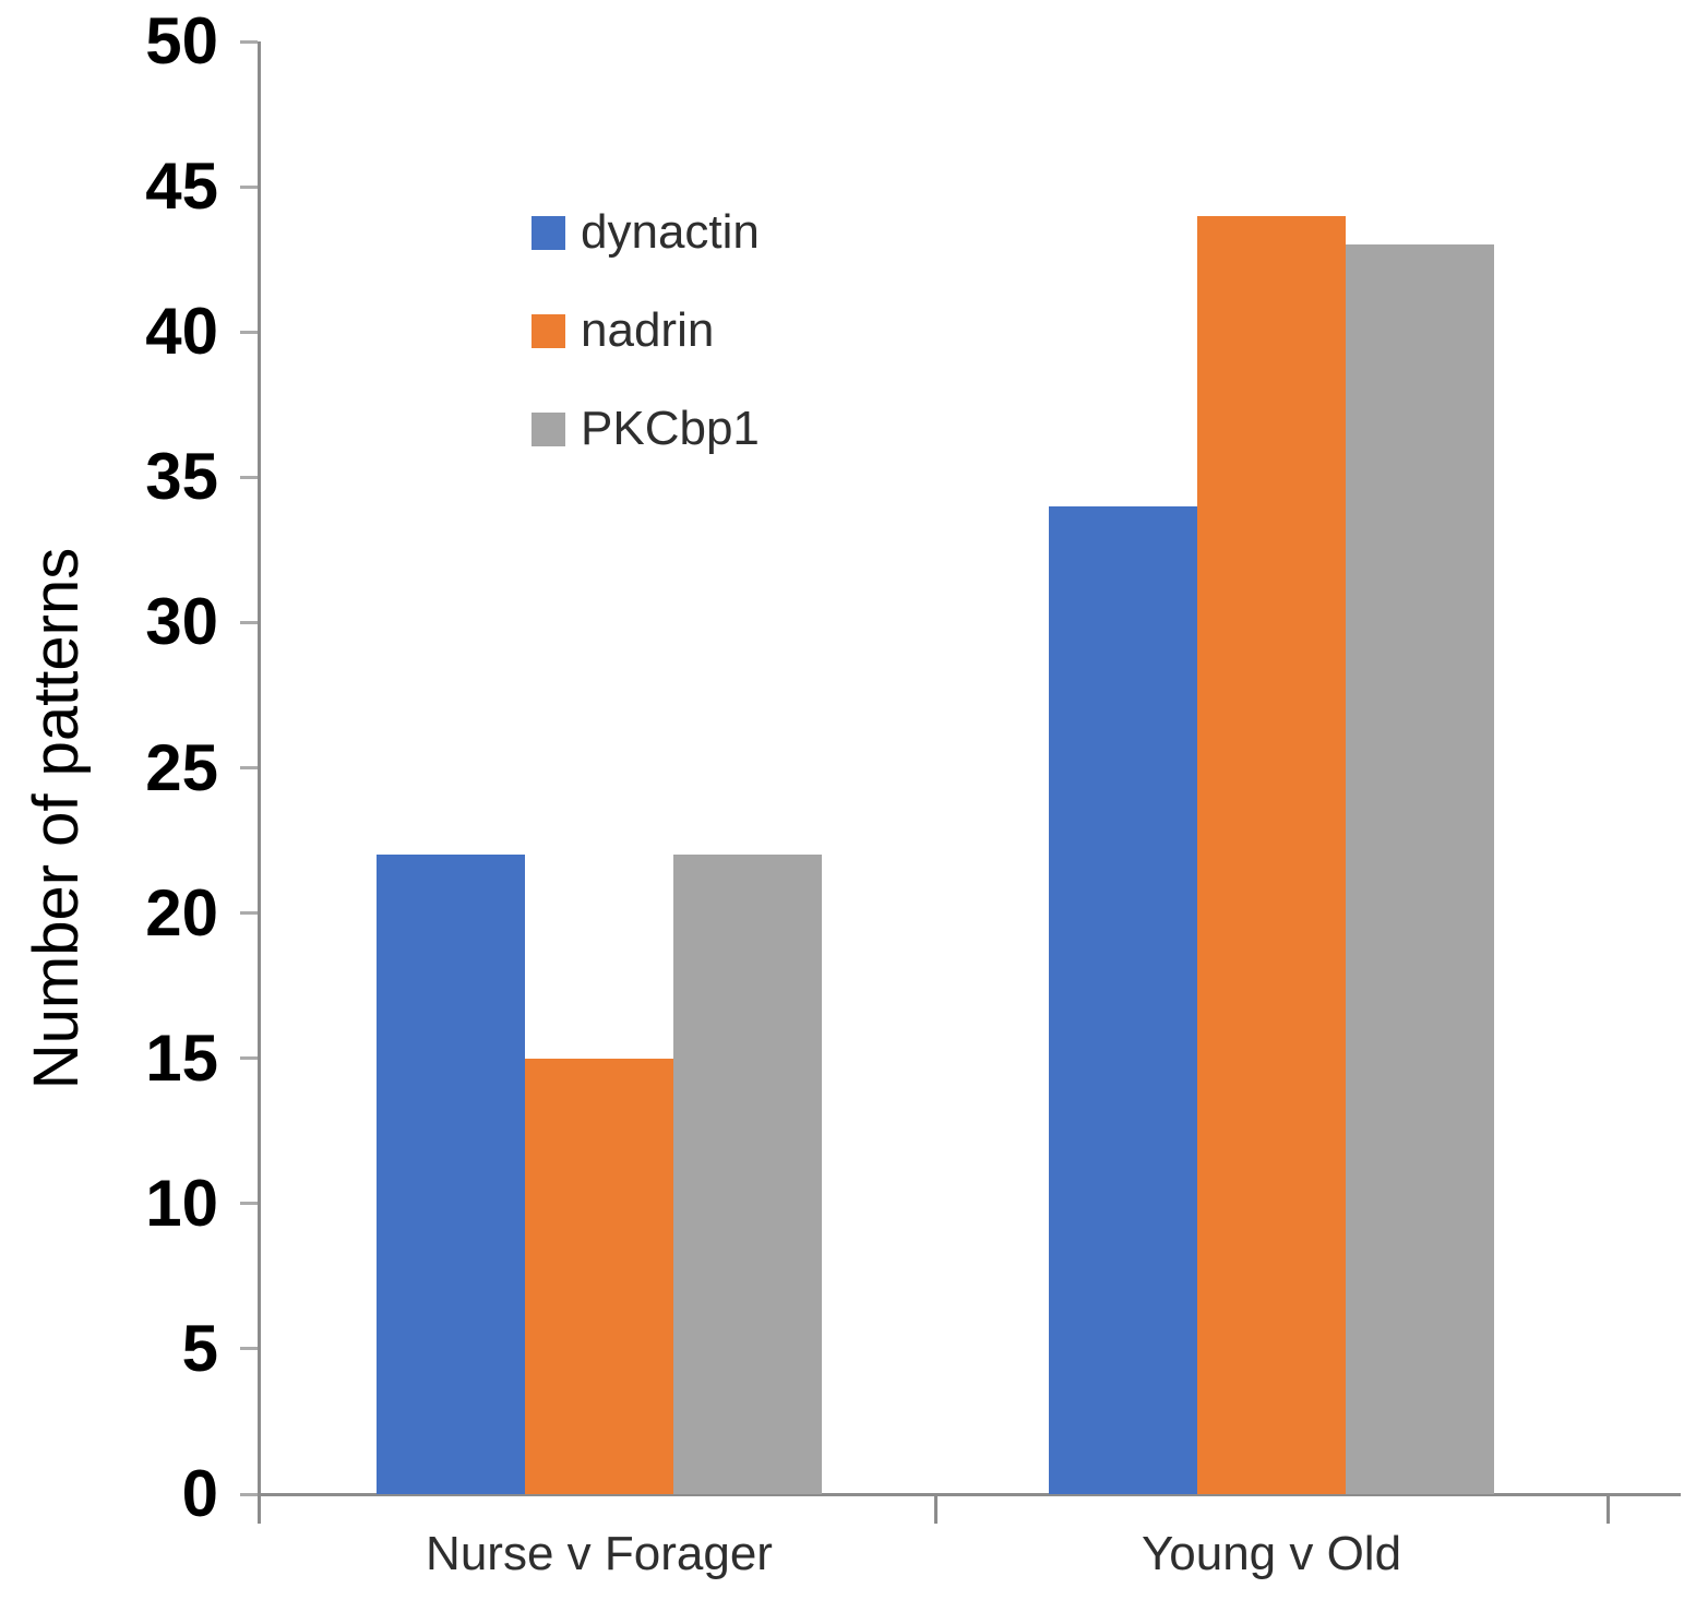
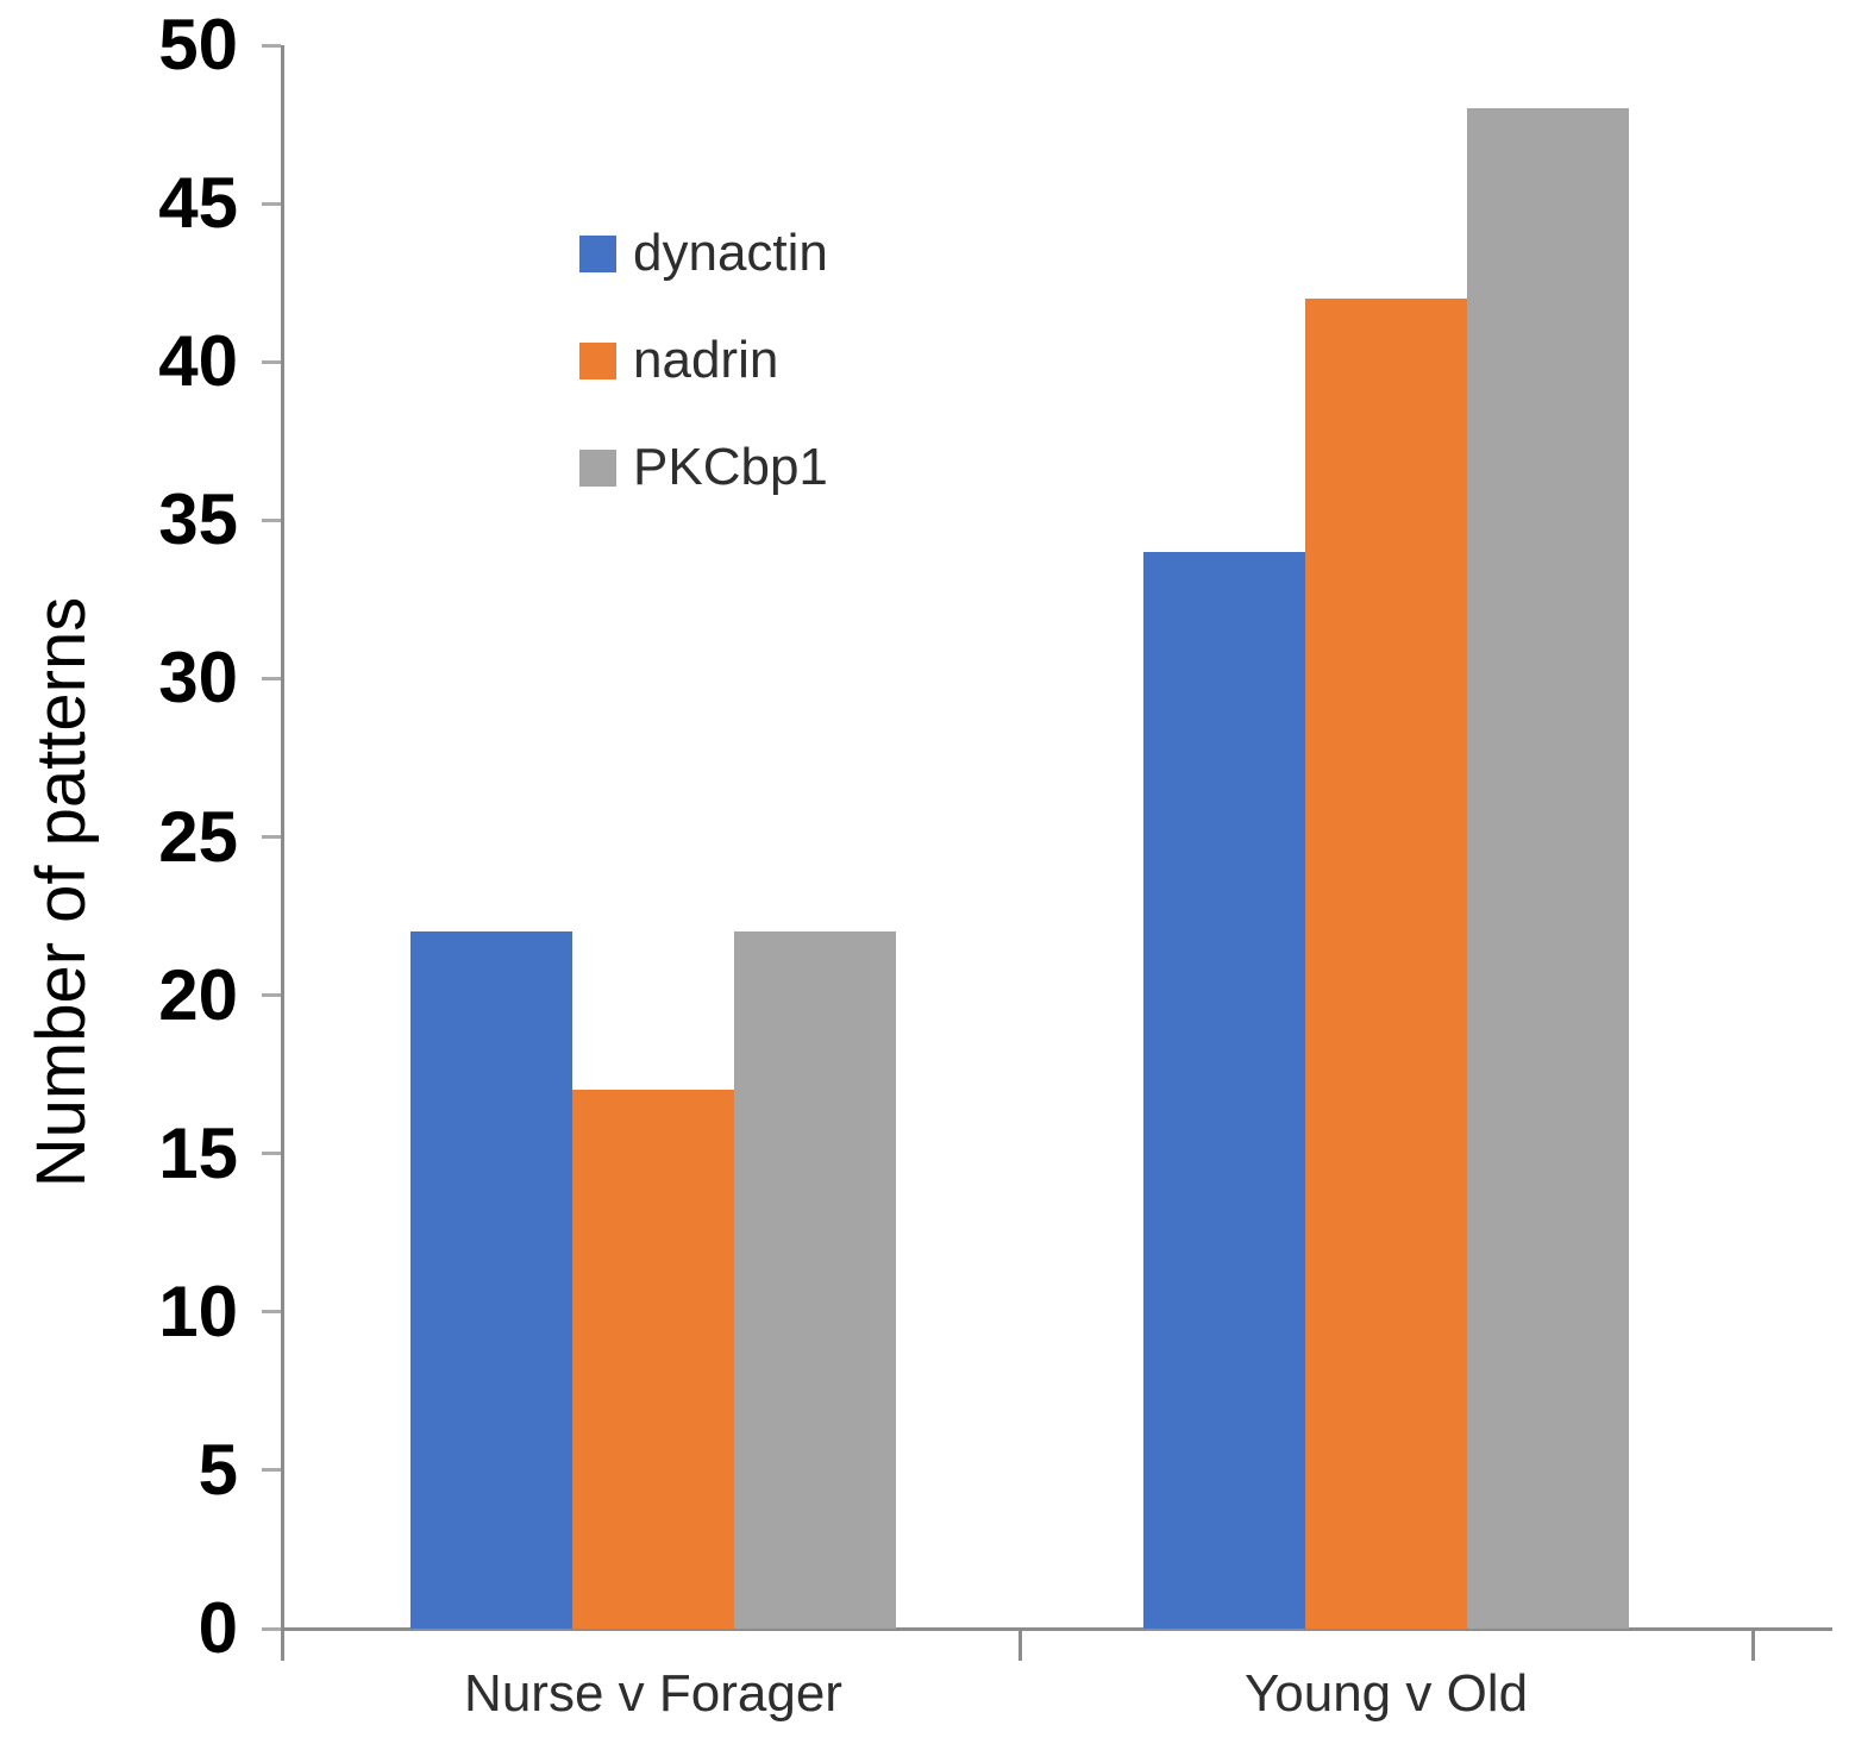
nadrin/Nurse v Forager: 15 -> 17
nadrin/Young v Old: 44 -> 42
PKCbp1/Young v Old: 43 -> 48
